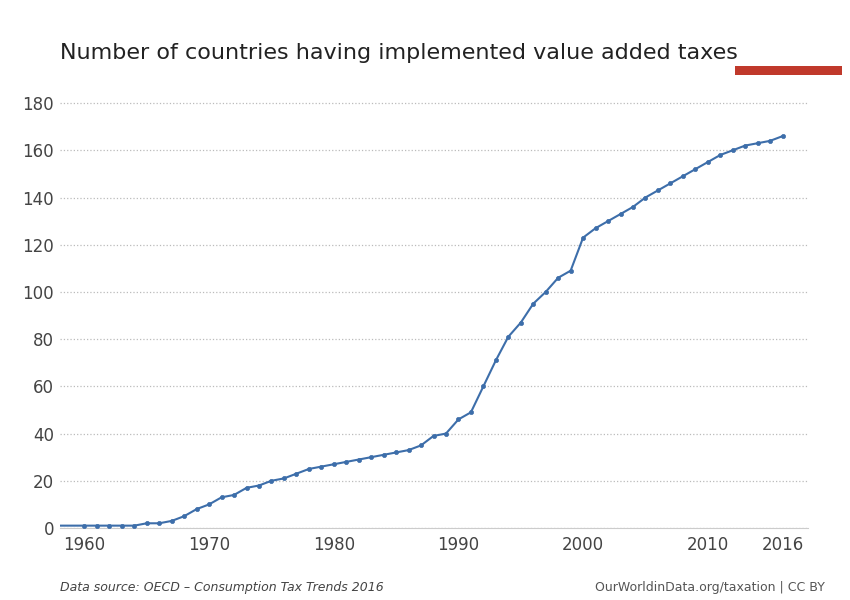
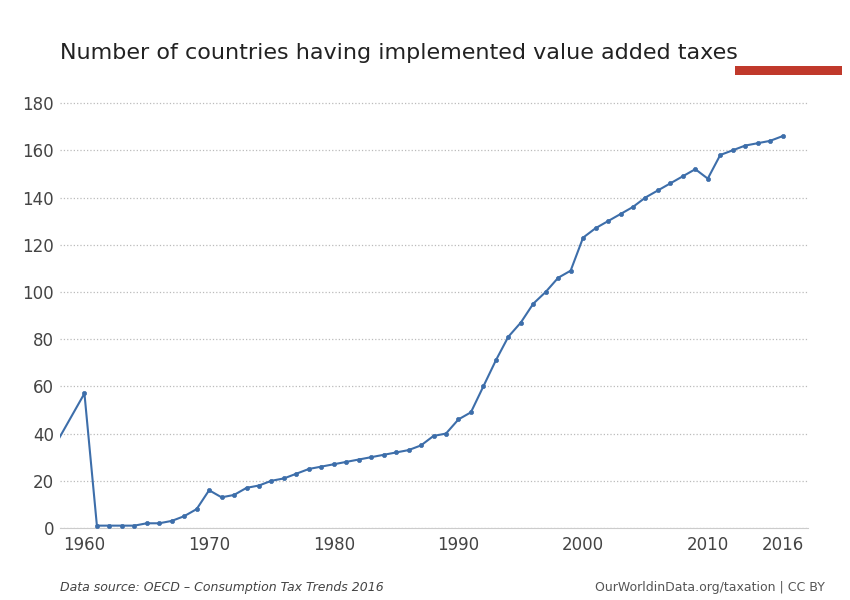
1960: 1 -> 57
1970: 10 -> 16
2010: 155 -> 148
